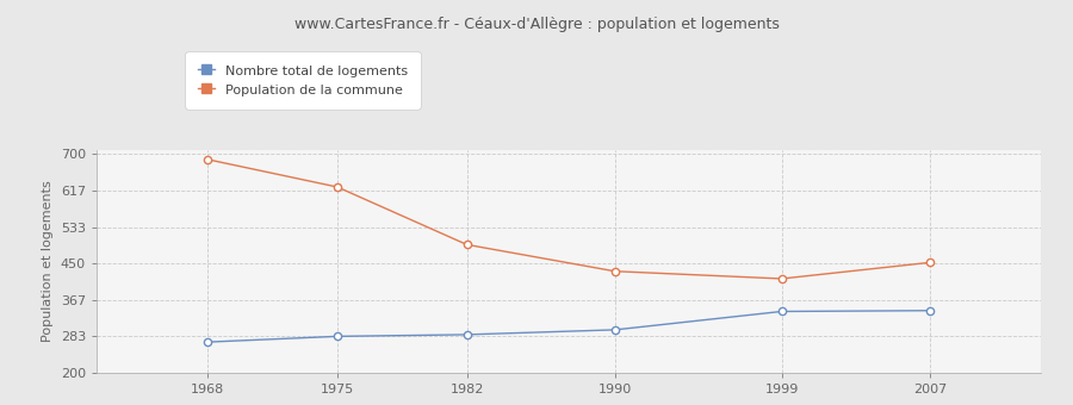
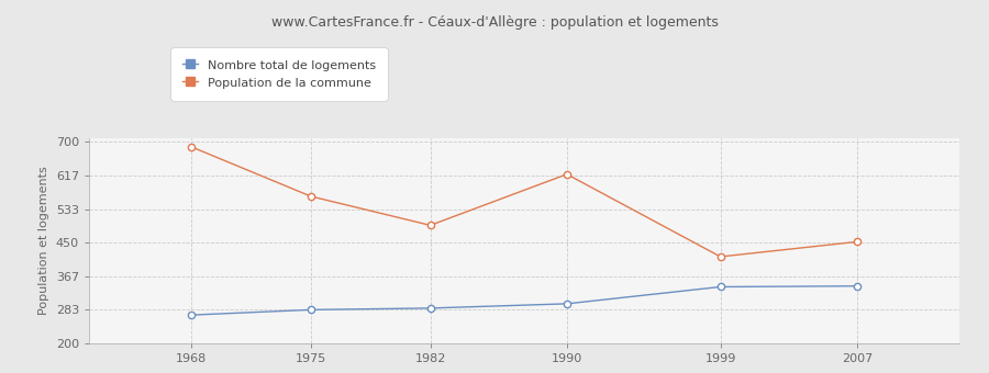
Population de la commune/1975: 625 -> 565
Population de la commune/1990: 432 -> 620
